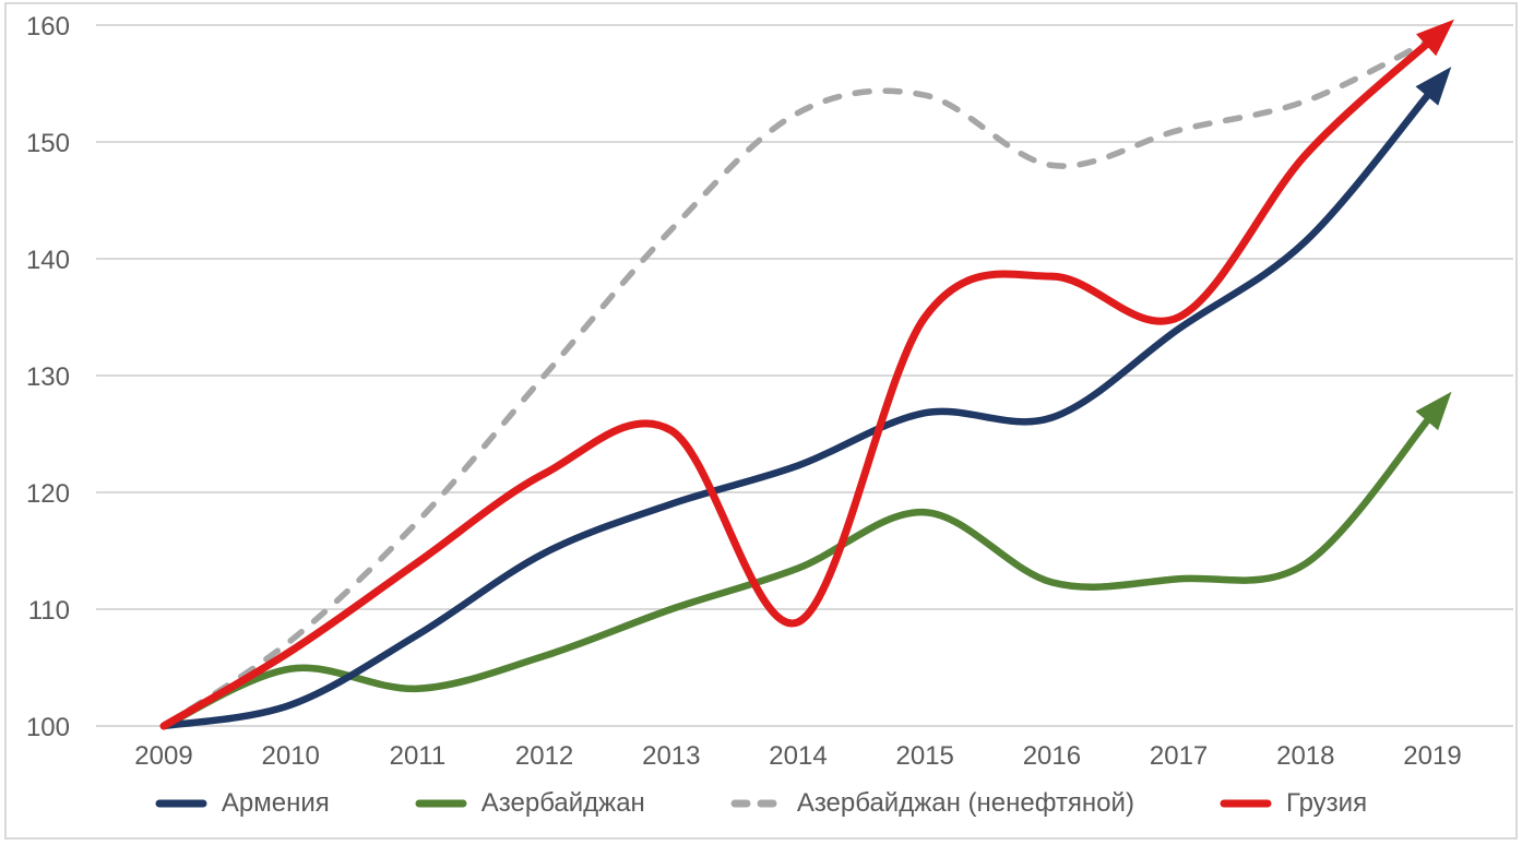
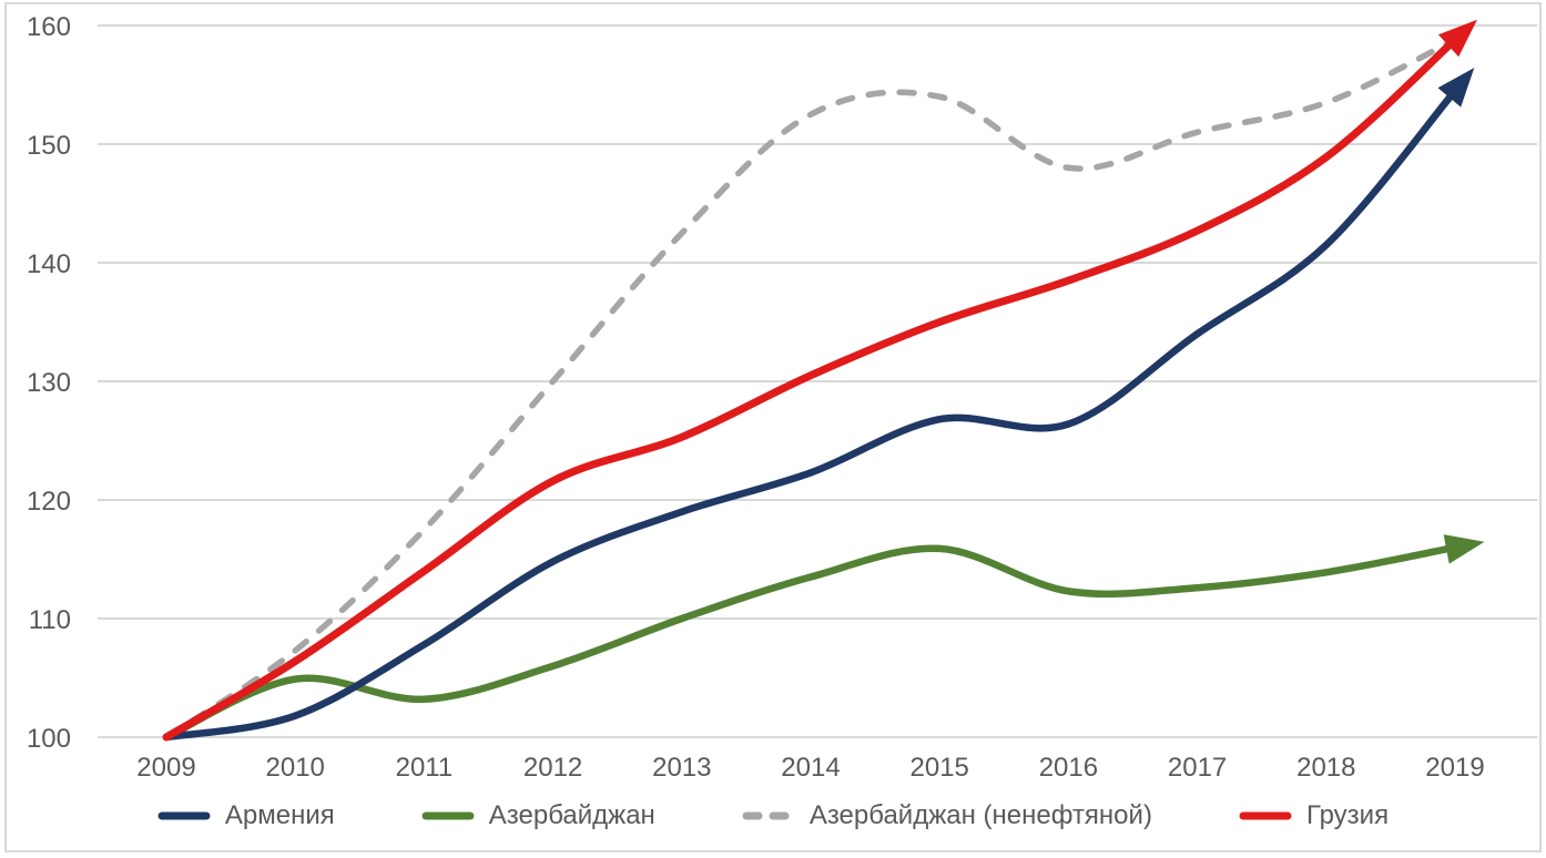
Грузия/2014: 108.9 -> 130.5
Азербайджан/2015: 118.3 -> 115.9
Грузия/2017: 135.0 -> 142.7
Азербайджан/2019: 126.7 -> 116.0
